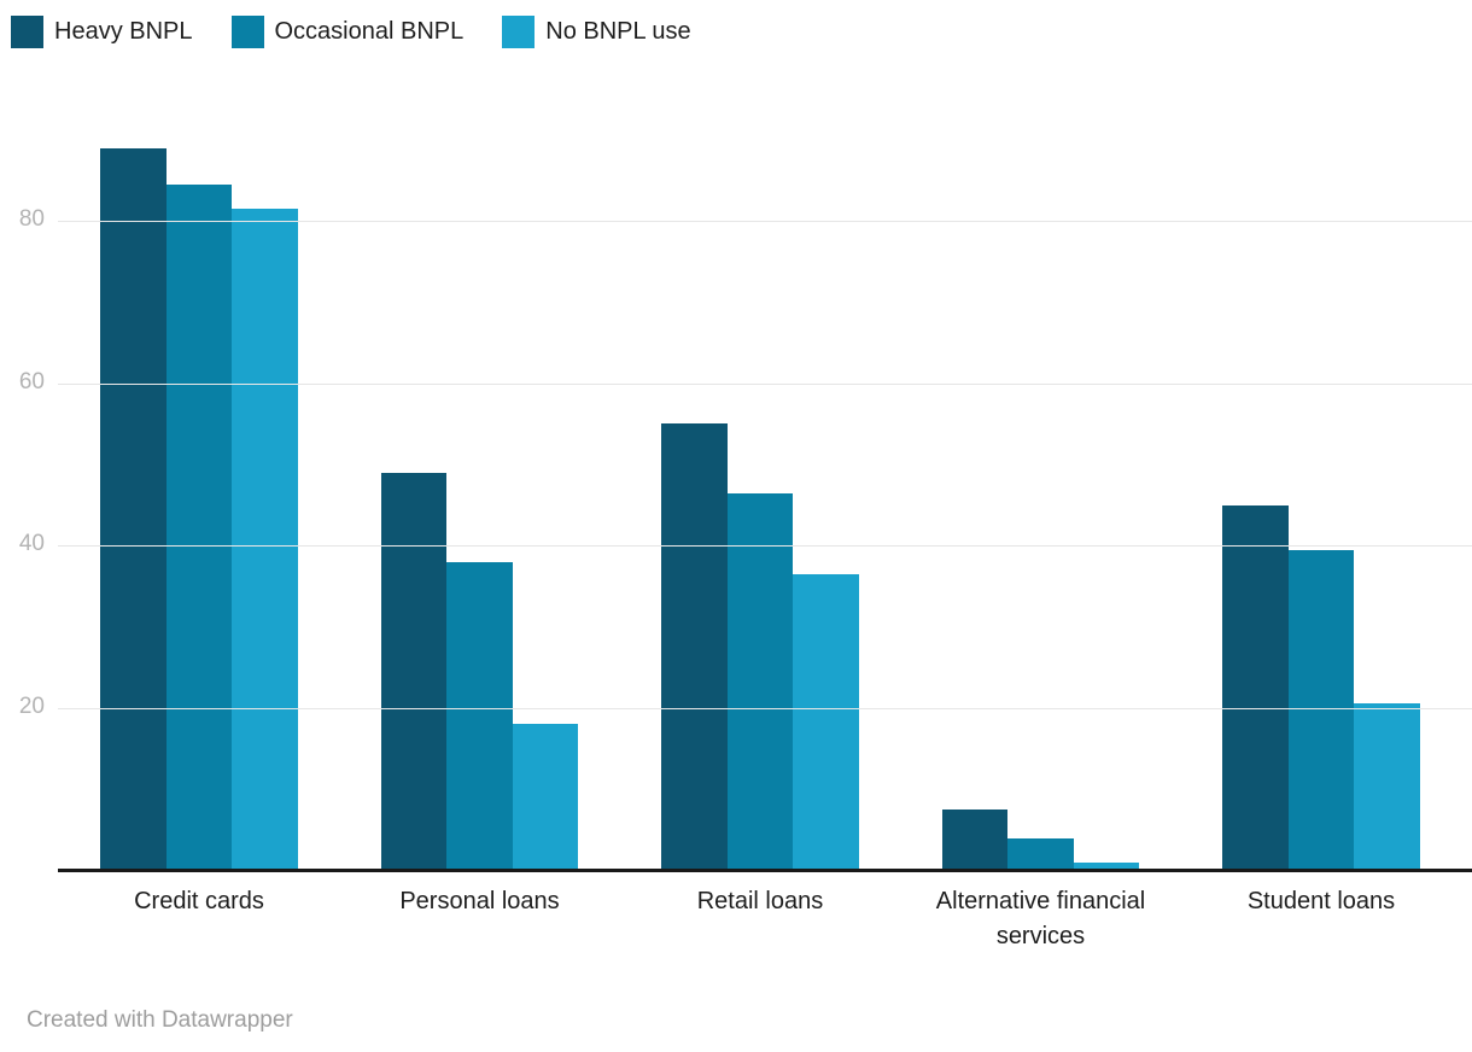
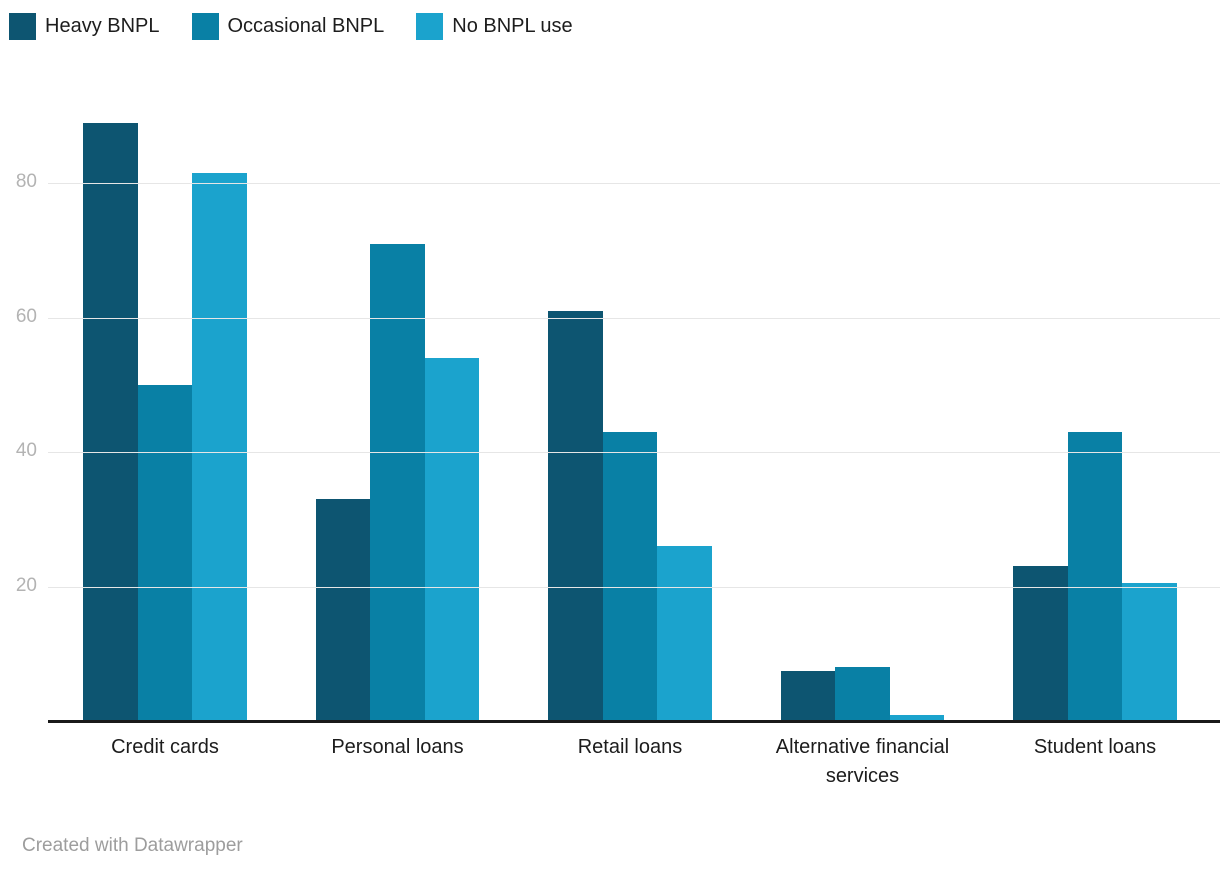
Occasional BNPL/Credit cards: 84 -> 50
Heavy BNPL/Personal loans: 49 -> 33
Occasional BNPL/Personal loans: 38 -> 71
No BNPL use/Personal loans: 18 -> 54
Heavy BNPL/Retail loans: 55 -> 61
Occasional BNPL/Retail loans: 46 -> 43
No BNPL use/Retail loans: 36 -> 26
Occasional BNPL/Alternative financial services: 4 -> 8
Heavy BNPL/Student loans: 45 -> 23
Occasional BNPL/Student loans: 40 -> 43
